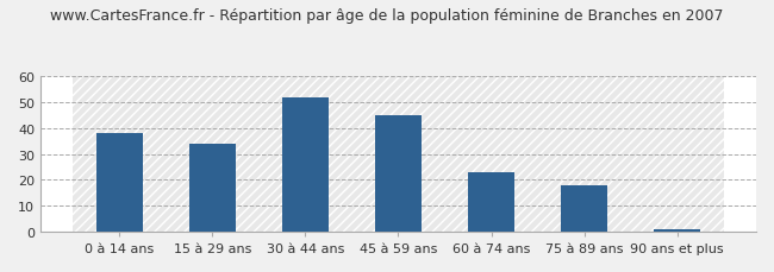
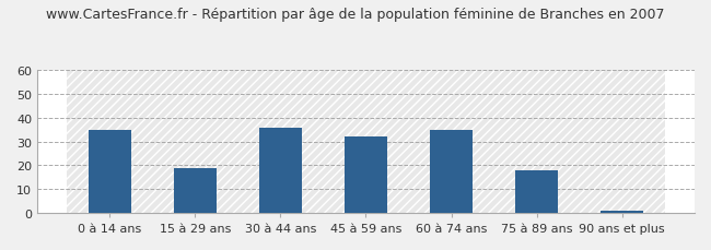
0 à 14 ans: 38 -> 35
15 à 29 ans: 34 -> 19
30 à 44 ans: 52 -> 36
45 à 59 ans: 45 -> 32
60 à 74 ans: 23 -> 35
